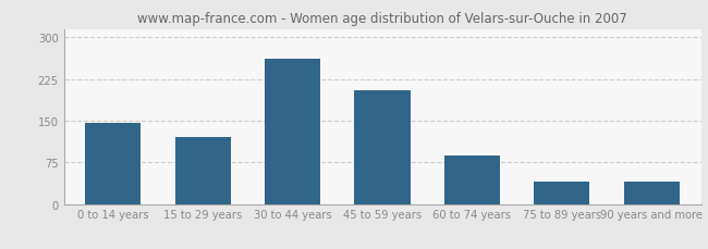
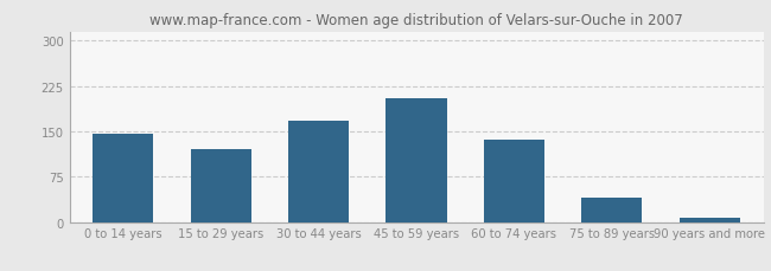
30 to 44 years: 262 -> 168
60 to 74 years: 88 -> 136
90 years and more: 40 -> 8
